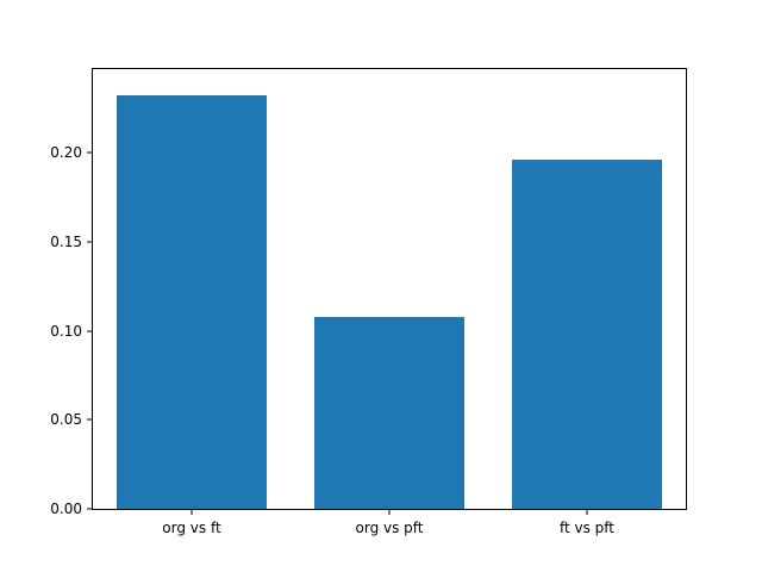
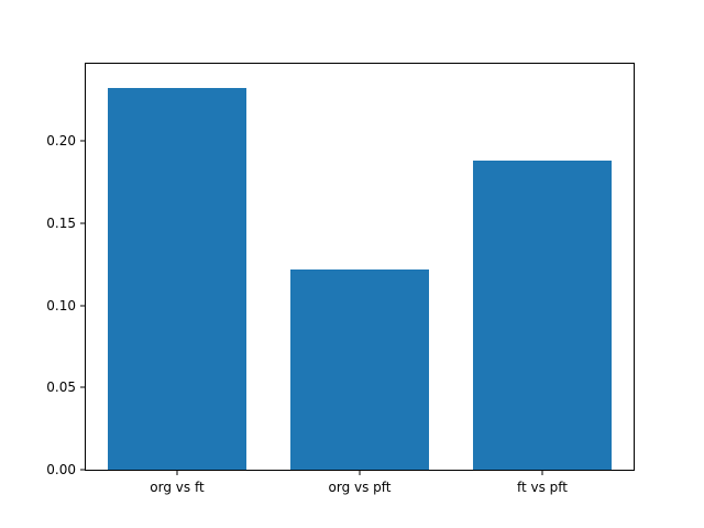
org vs pft: 0.108 -> 0.122
ft vs pft: 0.196 -> 0.188
